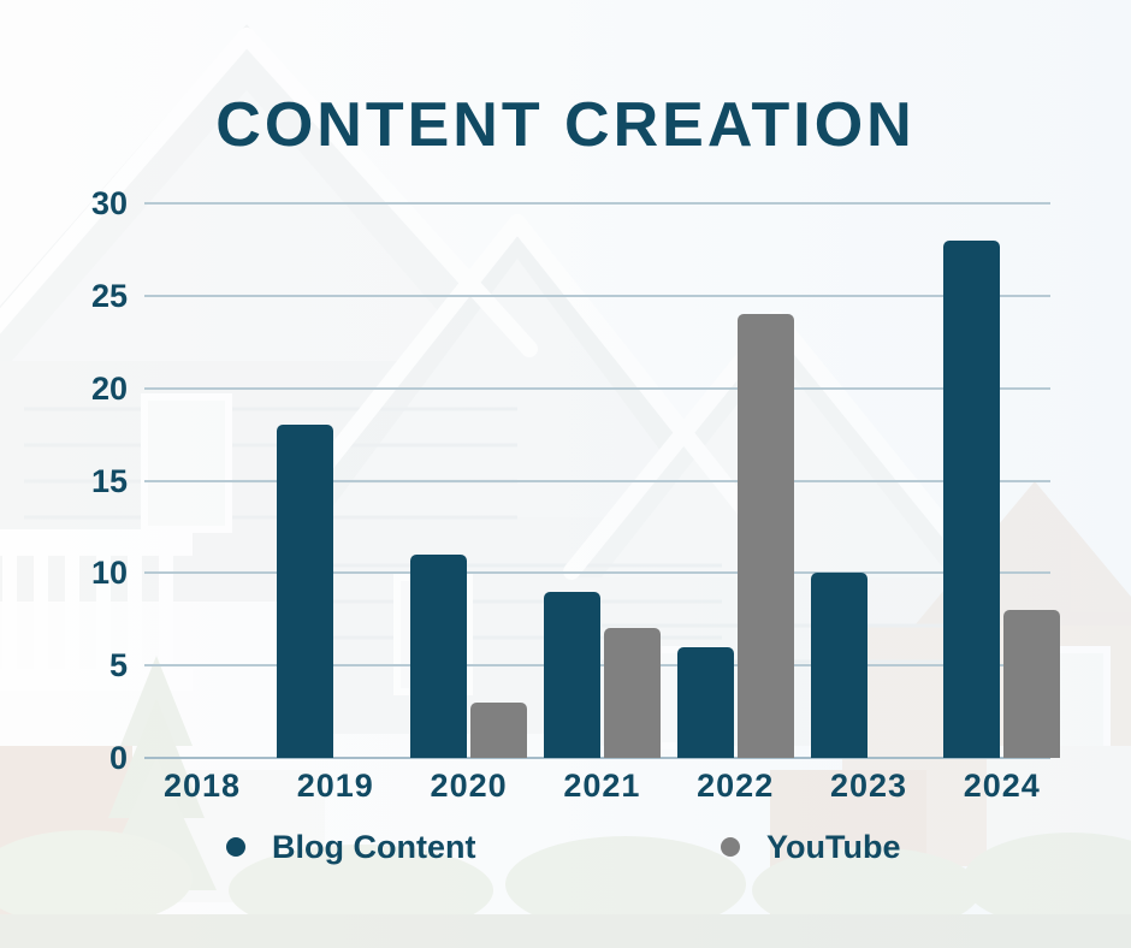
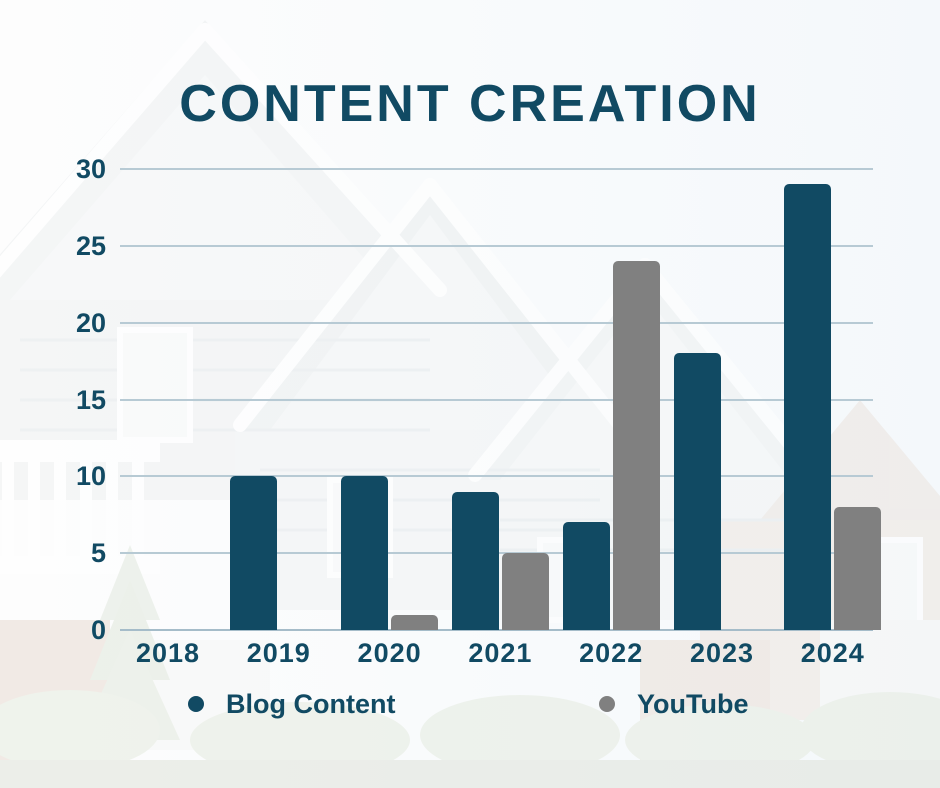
Blog Content/2019: 18 -> 10
Blog Content/2020: 11 -> 10
YouTube/2020: 3 -> 1
YouTube/2021: 7 -> 5
Blog Content/2022: 6 -> 7
Blog Content/2023: 10 -> 18
Blog Content/2024: 28 -> 29
